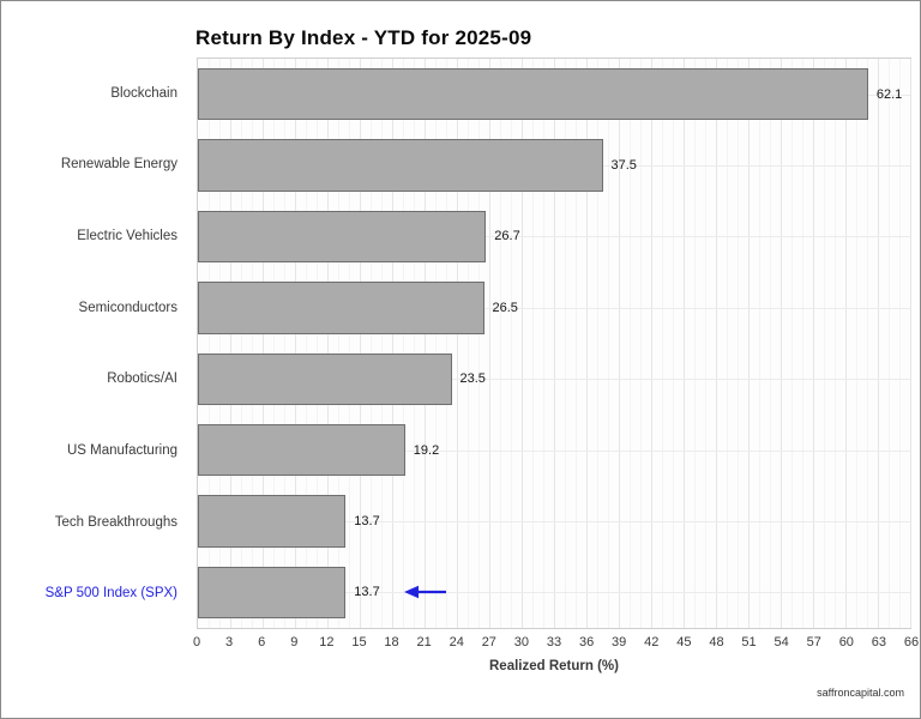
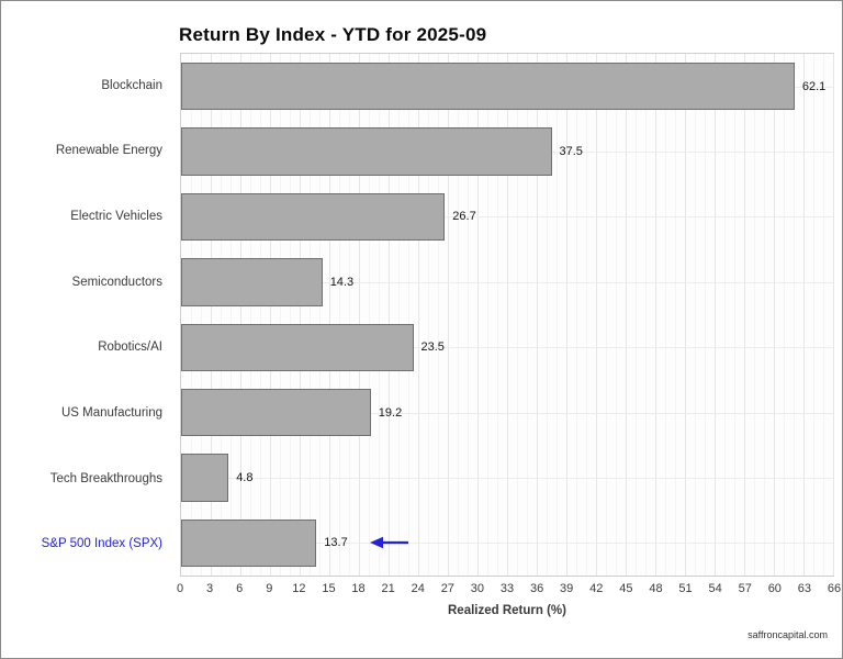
Semiconductors: 26.5 -> 14.3
Tech Breakthroughs: 13.7 -> 4.8
